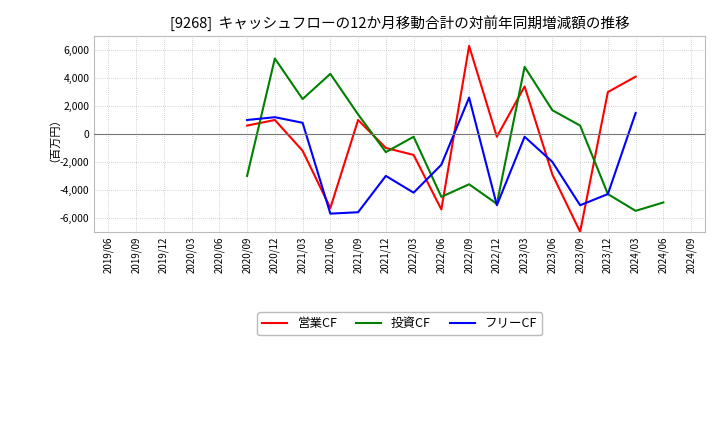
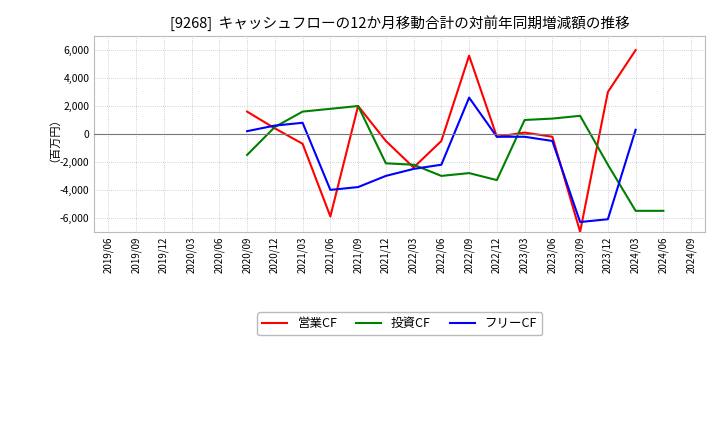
営業CF/2020/09: 600 -> 1,600
投資CF/2020/09: -3,000 -> -1,500
フリーCF/2020/09: 1,000 -> 200
営業CF/2020/12: 1,000 -> 400
投資CF/2020/12: 5,400 -> 500
フリーCF/2020/12: 1,200 -> 600
営業CF/2021/03: -1,200 -> -700
投資CF/2021/03: 2,500 -> 1,600
営業CF/2021/06: -5,300 -> -5,900
投資CF/2021/06: 4,300 -> 1,800
フリーCF/2021/06: -5,700 -> -4,000
営業CF/2021/09: 1,000 -> 2,000
投資CF/2021/09: 1,400 -> 2,000
フリーCF/2021/09: -5,600 -> -3,800
営業CF/2021/12: -1,000 -> -500
投資CF/2021/12: -1,300 -> -2,100
営業CF/2022/03: -1,500 -> -2,400
投資CF/2022/03: -200 -> -2,200
フリーCF/2022/03: -4,200 -> -2,500
営業CF/2022/06: -5,400 -> -500
投資CF/2022/06: -4,500 -> -3,000
営業CF/2022/09: 6,300 -> 5,600
投資CF/2022/09: -3,600 -> -2,800
投資CF/2022/12: -5,000 -> -3,300
フリーCF/2022/12: -5,100 -> -200
営業CF/2023/03: 3,400 -> 100
投資CF/2023/03: 4,800 -> 1,000
営業CF/2023/06: -2,900 -> -200
投資CF/2023/06: 1,700 -> 1,100
フリーCF/2023/06: -2,000 -> -500
投資CF/2023/09: 600 -> 1,300
フリーCF/2023/09: -5,100 -> -6,300
投資CF/2023/12: -4,300 -> -2,200
フリーCF/2023/12: -4,300 -> -6,100
営業CF/2024/03: 4,100 -> 6,000
フリーCF/2024/03: 1,500 -> 300
投資CF/2024/06: -4,900 -> -5,500
